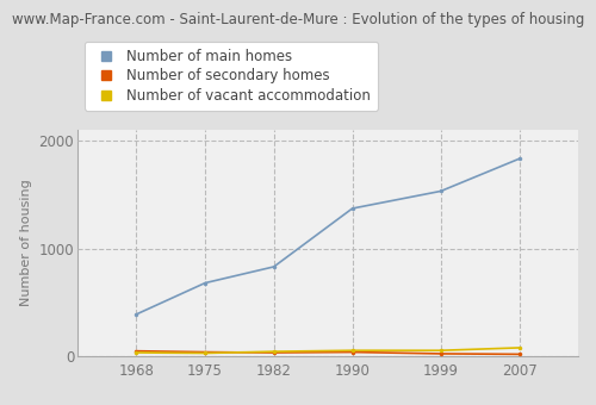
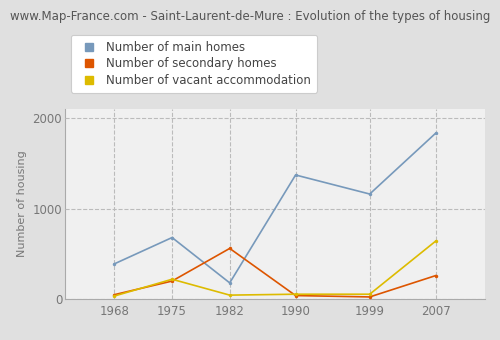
Number of secondary homes/1975: 40 -> 200
Number of vacant accommodation/1975: 30 -> 220
Number of main homes/1982: 830 -> 180
Number of secondary homes/1982: 40 -> 560
Number of main homes/1999: 1530 -> 1160
Number of secondary homes/2007: 20 -> 260
Number of vacant accommodation/2007: 80 -> 640
